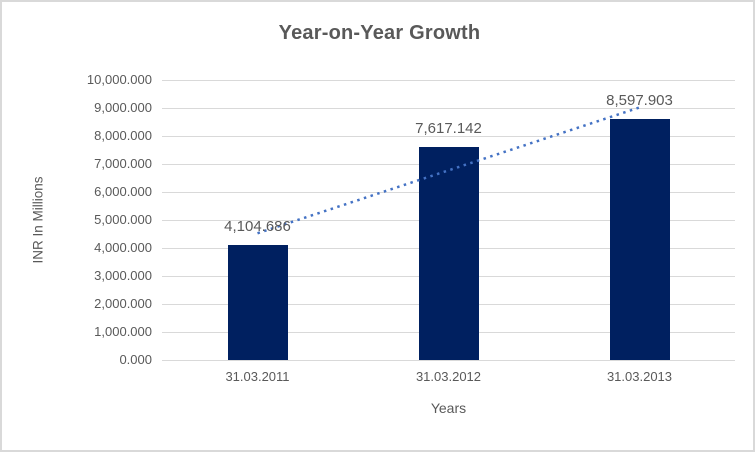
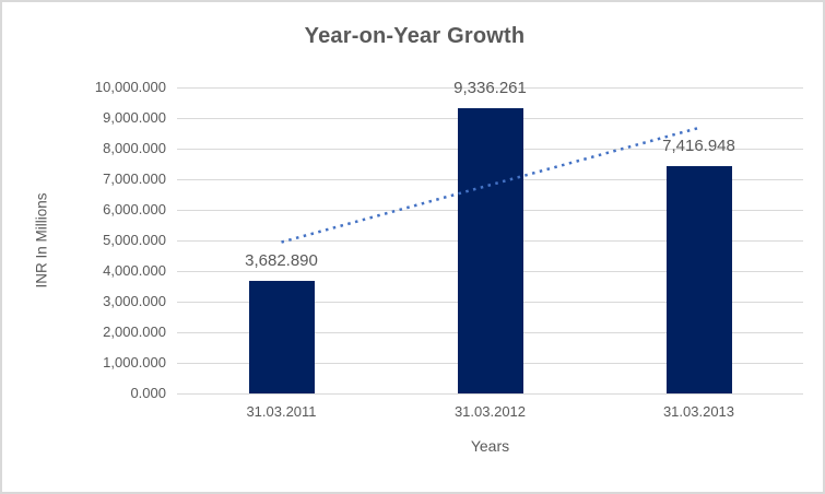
31.03.2011: 4,104.686 -> 3,682.890
31.03.2012: 7,617.142 -> 9,336.261
31.03.2013: 8,597.903 -> 7,416.948
